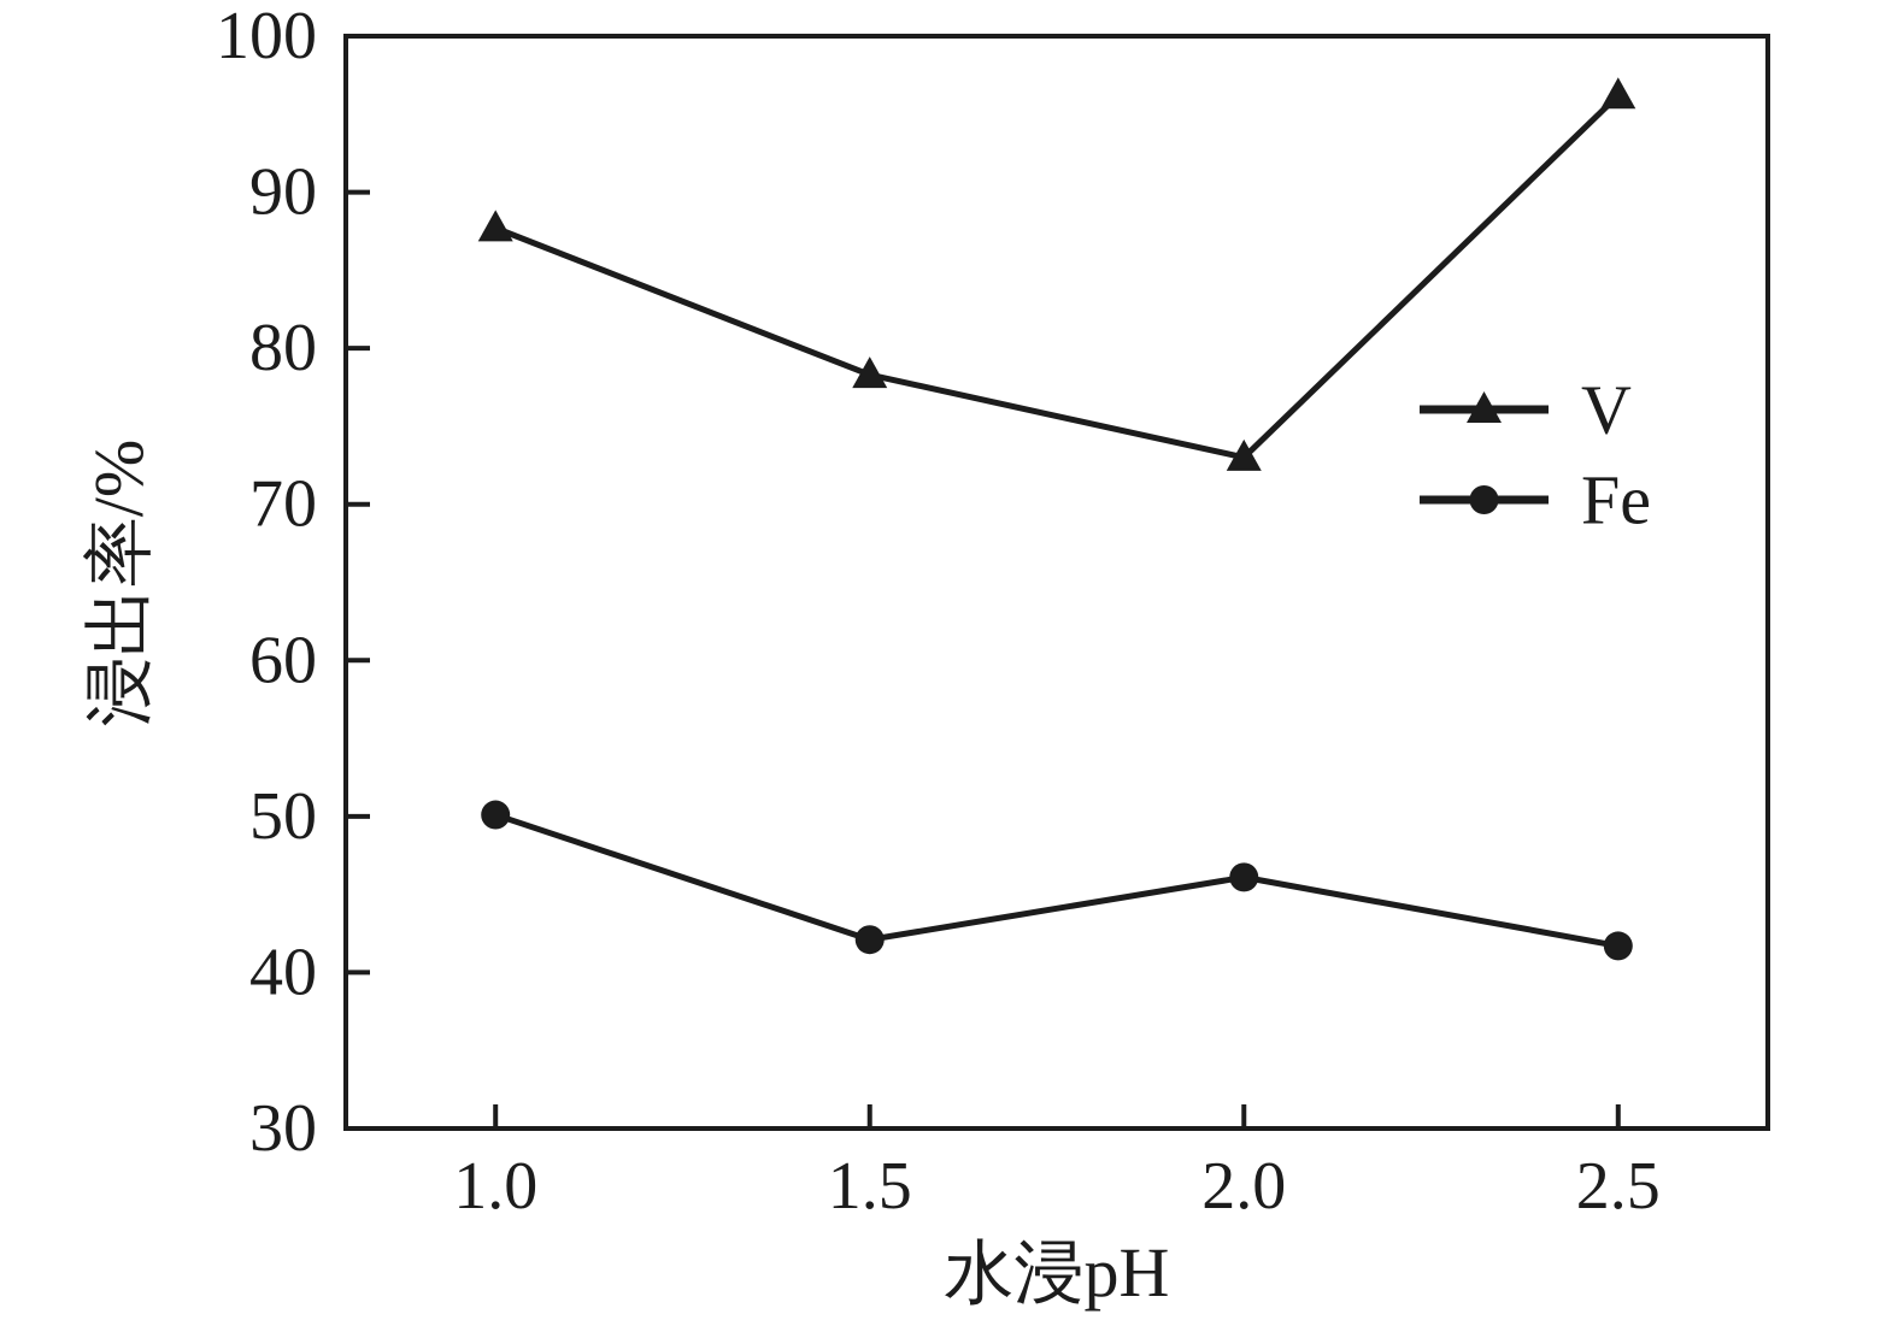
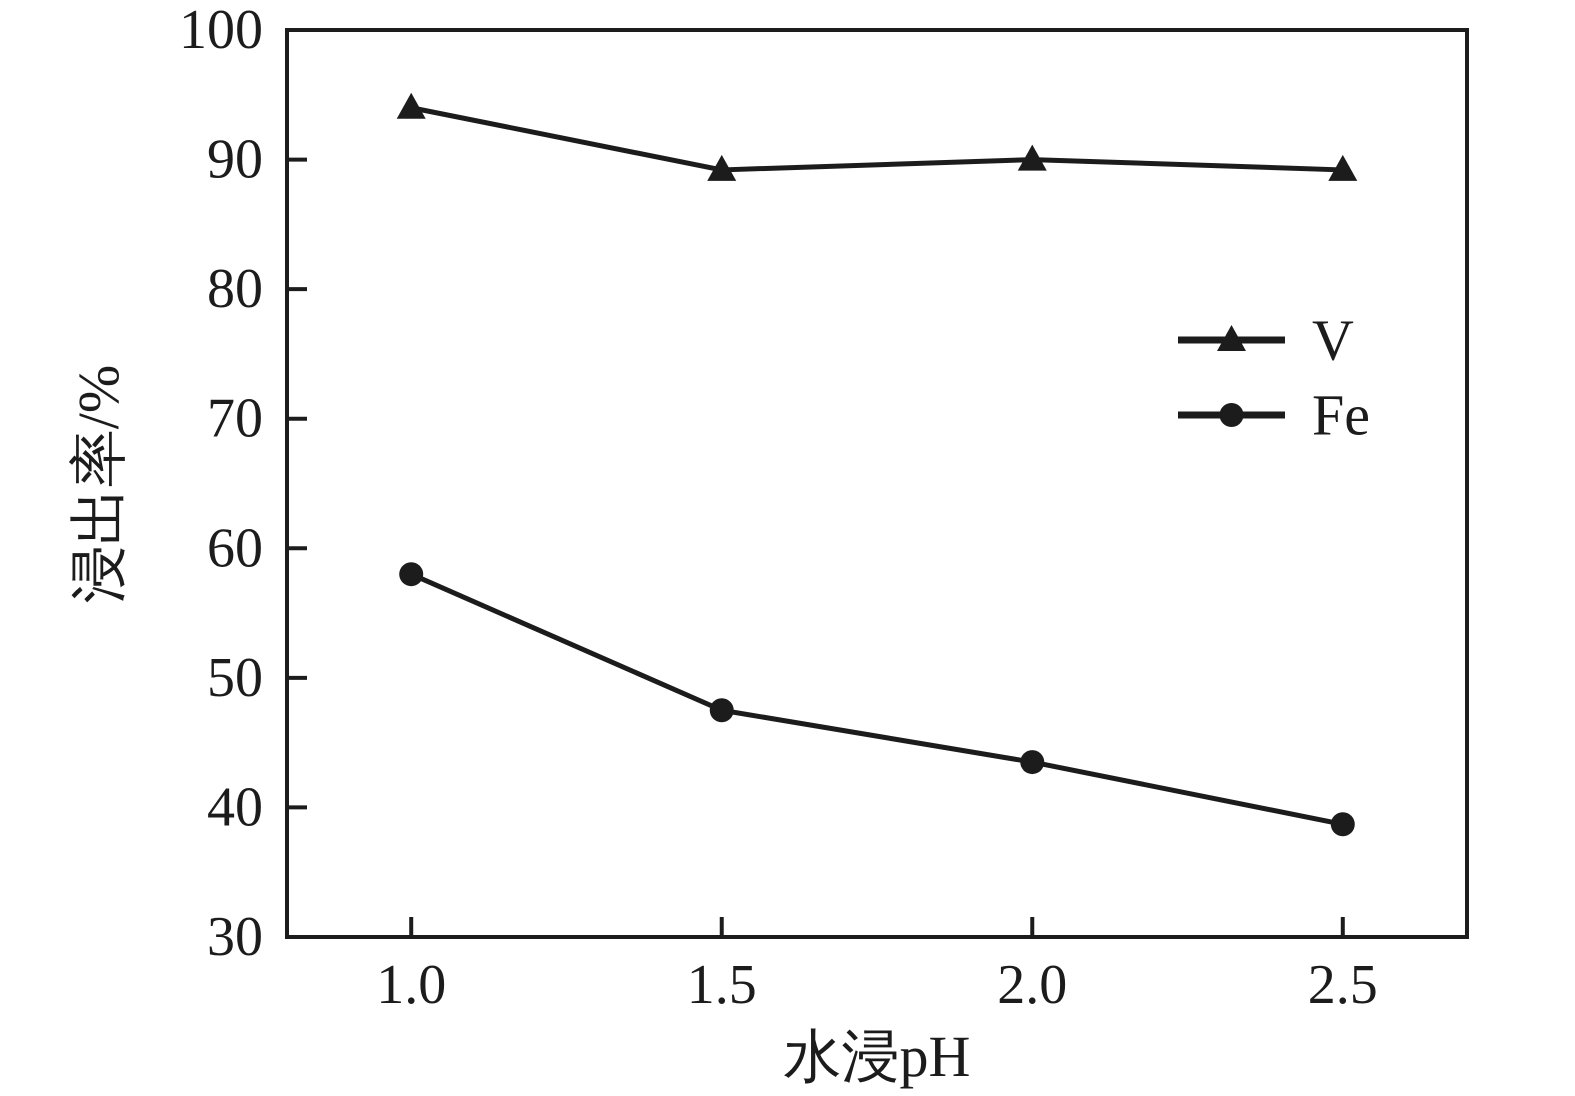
V/1.0: 87.7 -> 94.0
Fe/1.0: 50.1 -> 58.0
V/1.5: 78.3 -> 89.2
Fe/1.5: 42.1 -> 47.5
V/2.0: 73.0 -> 90.0
Fe/2.0: 46.1 -> 43.5
V/2.5: 96.2 -> 89.2
Fe/2.5: 41.7 -> 38.7
